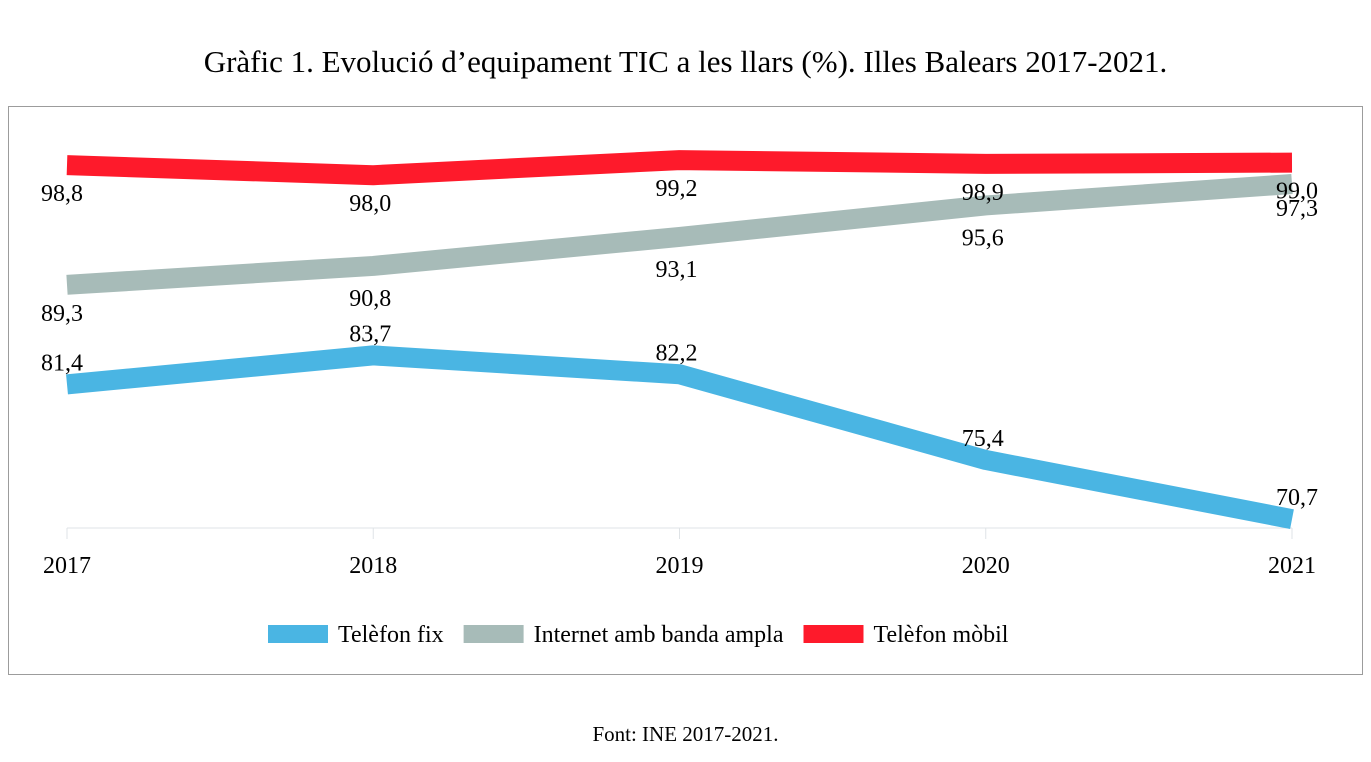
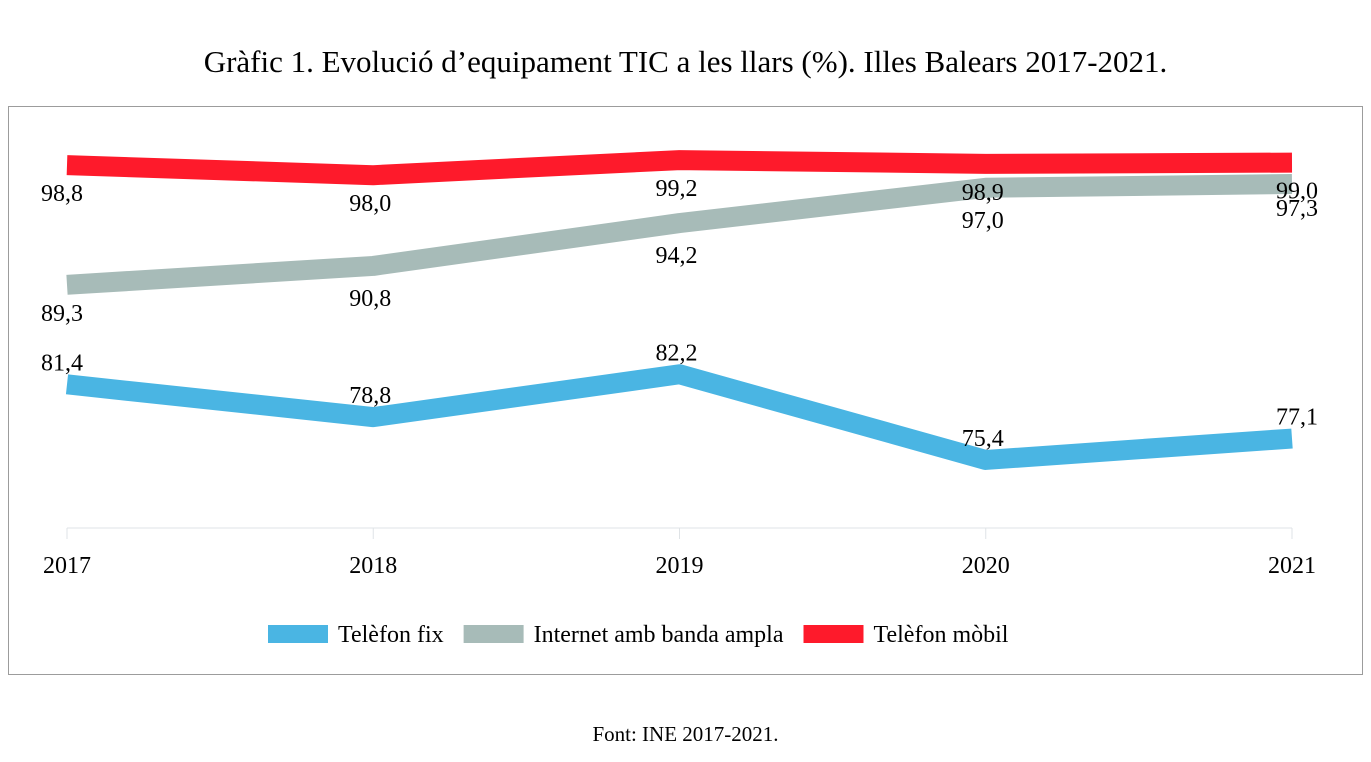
Telèfon fix/2018: 83,7 -> 78,8
Internet amb banda ampla/2019: 93,1 -> 94,2
Internet amb banda ampla/2020: 95,6 -> 97,0
Telèfon fix/2021: 70,7 -> 77,1
